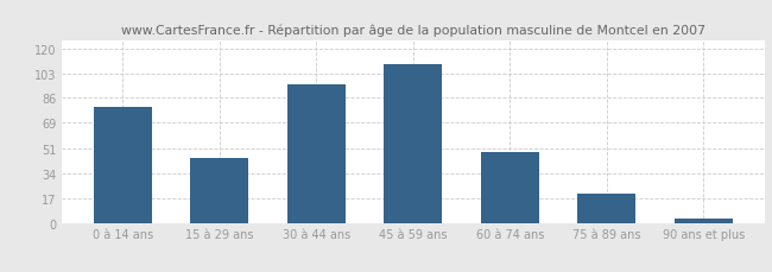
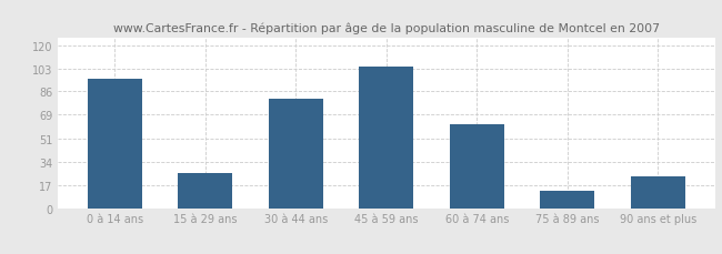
0 à 14 ans: 80 -> 95
15 à 29 ans: 45 -> 26
30 à 44 ans: 95 -> 81
45 à 59 ans: 109 -> 104
60 à 74 ans: 49 -> 62
75 à 89 ans: 20 -> 13
90 ans et plus: 3 -> 23
